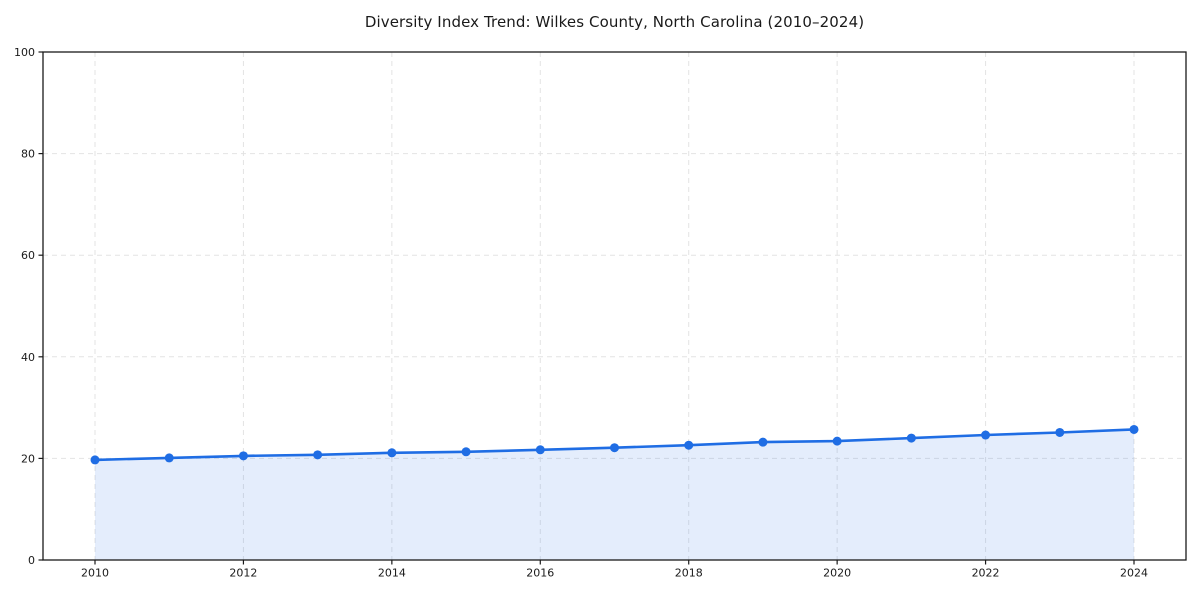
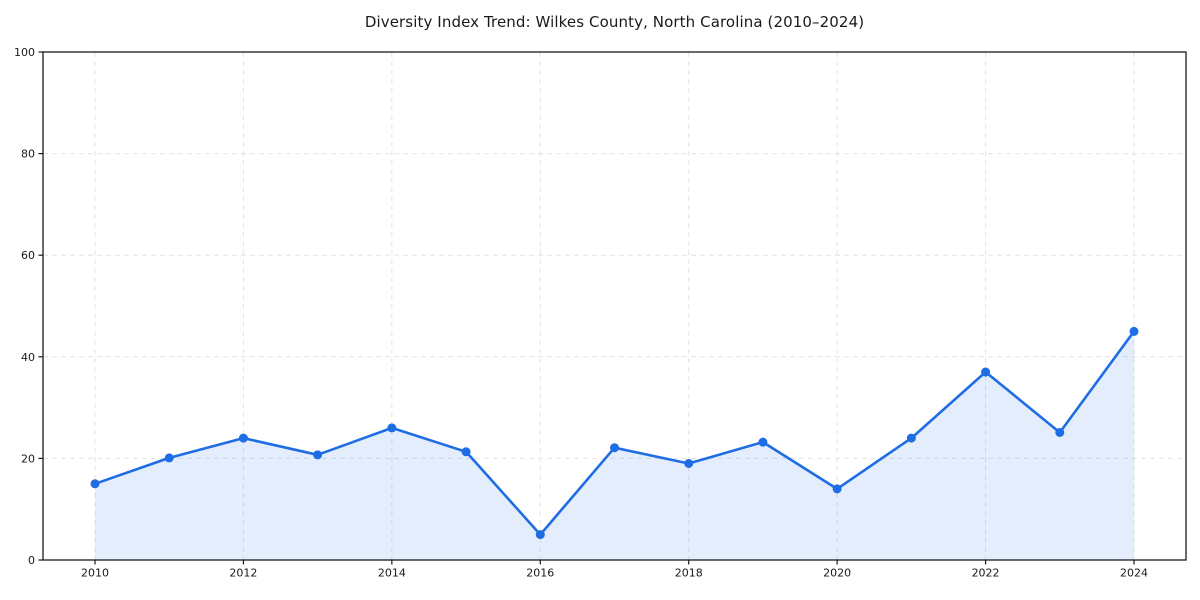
2010: 20 -> 15
2012: 20 -> 24
2014: 21 -> 26
2016: 22 -> 5
2018: 23 -> 19
2020: 23 -> 14
2022: 25 -> 37
2024: 26 -> 45
